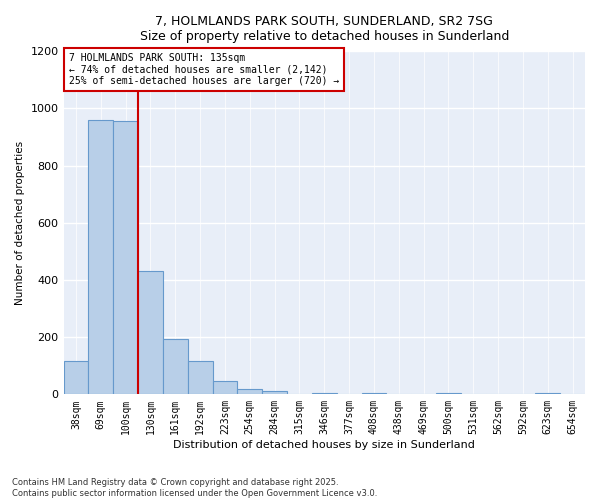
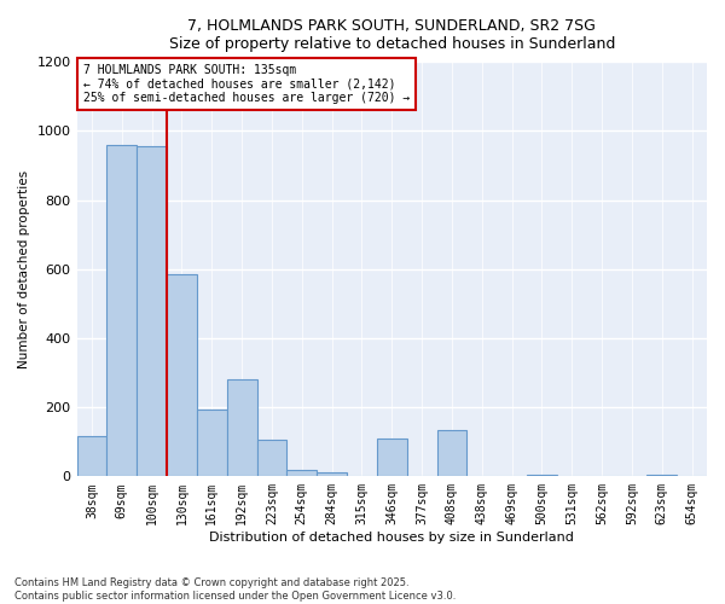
130sqm: 430 -> 585
192sqm: 117 -> 280
223sqm: 47 -> 105
346sqm: 5 -> 110
408sqm: 3 -> 135
